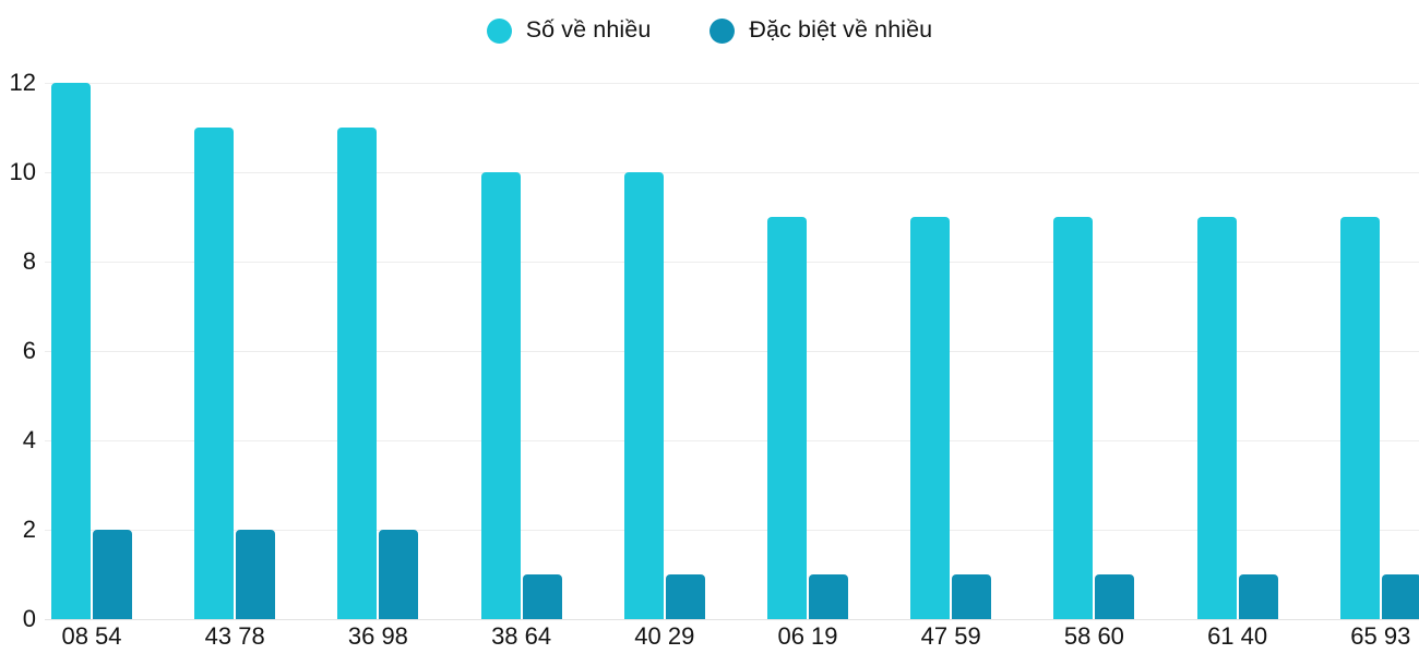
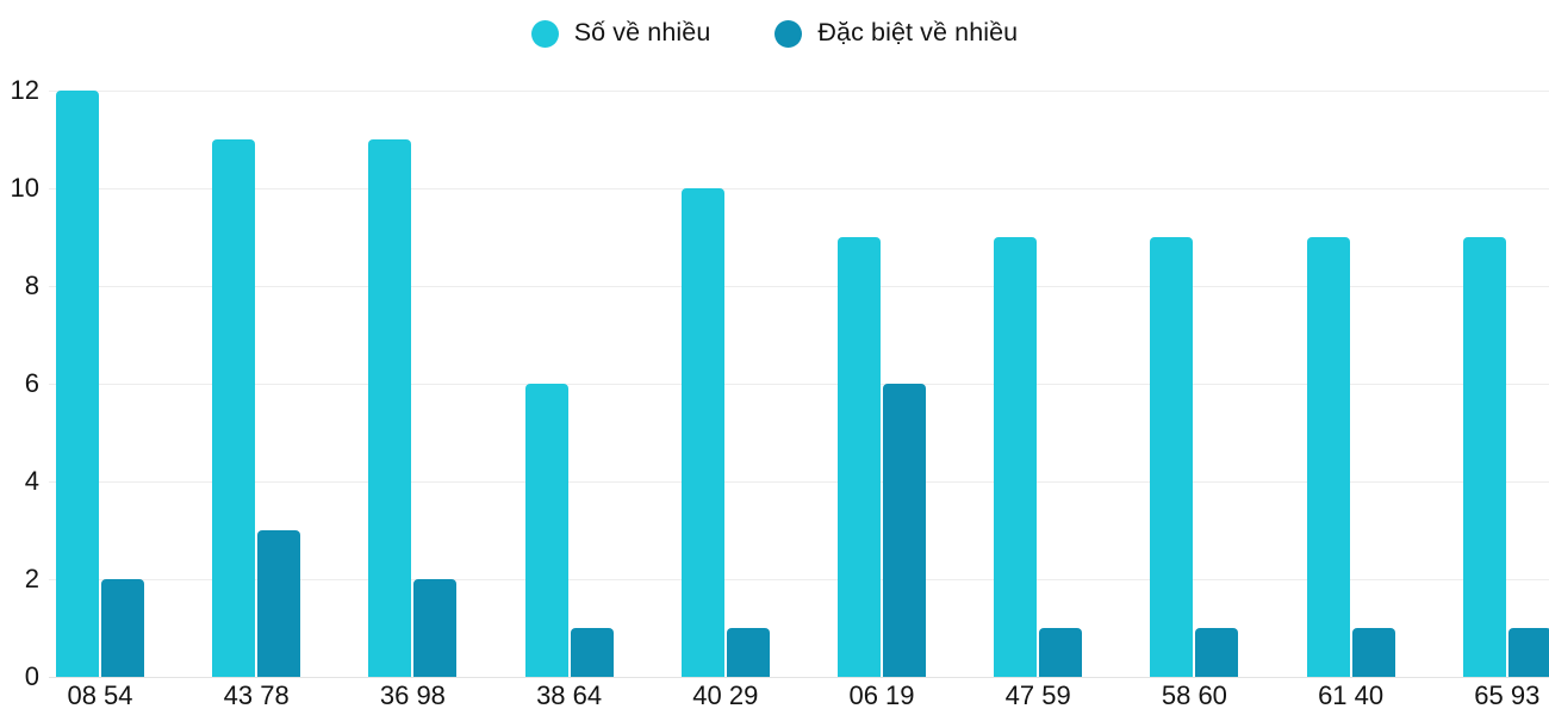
Đặc biệt về nhiều/43 78: 2 -> 3
Số về nhiều/38 64: 10 -> 6
Đặc biệt về nhiều/06 19: 1 -> 6
